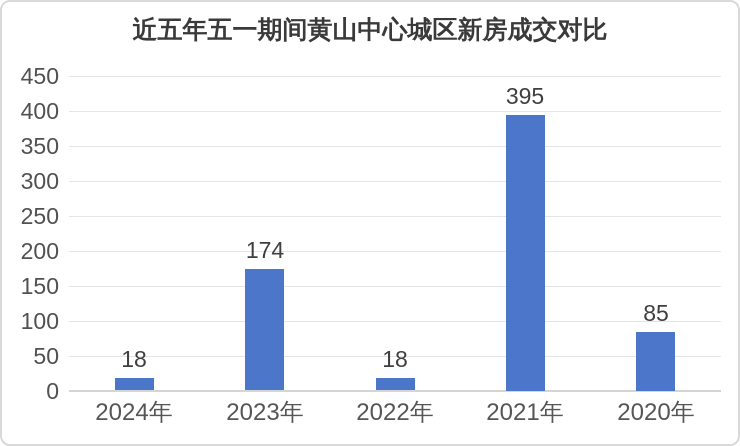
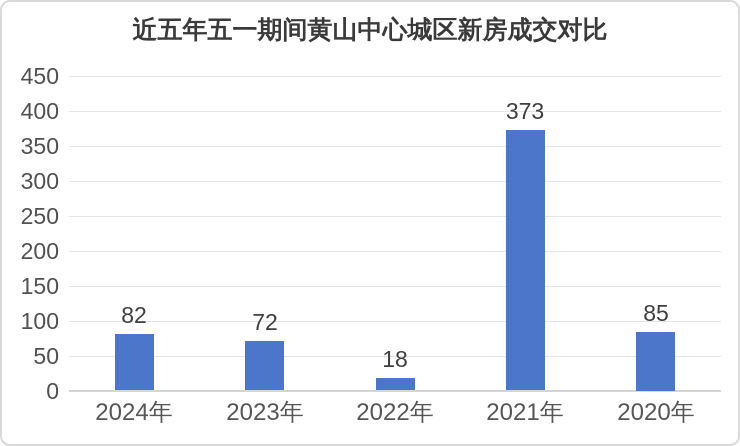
2024年: 18 -> 82
2023年: 174 -> 72
2021年: 395 -> 373
